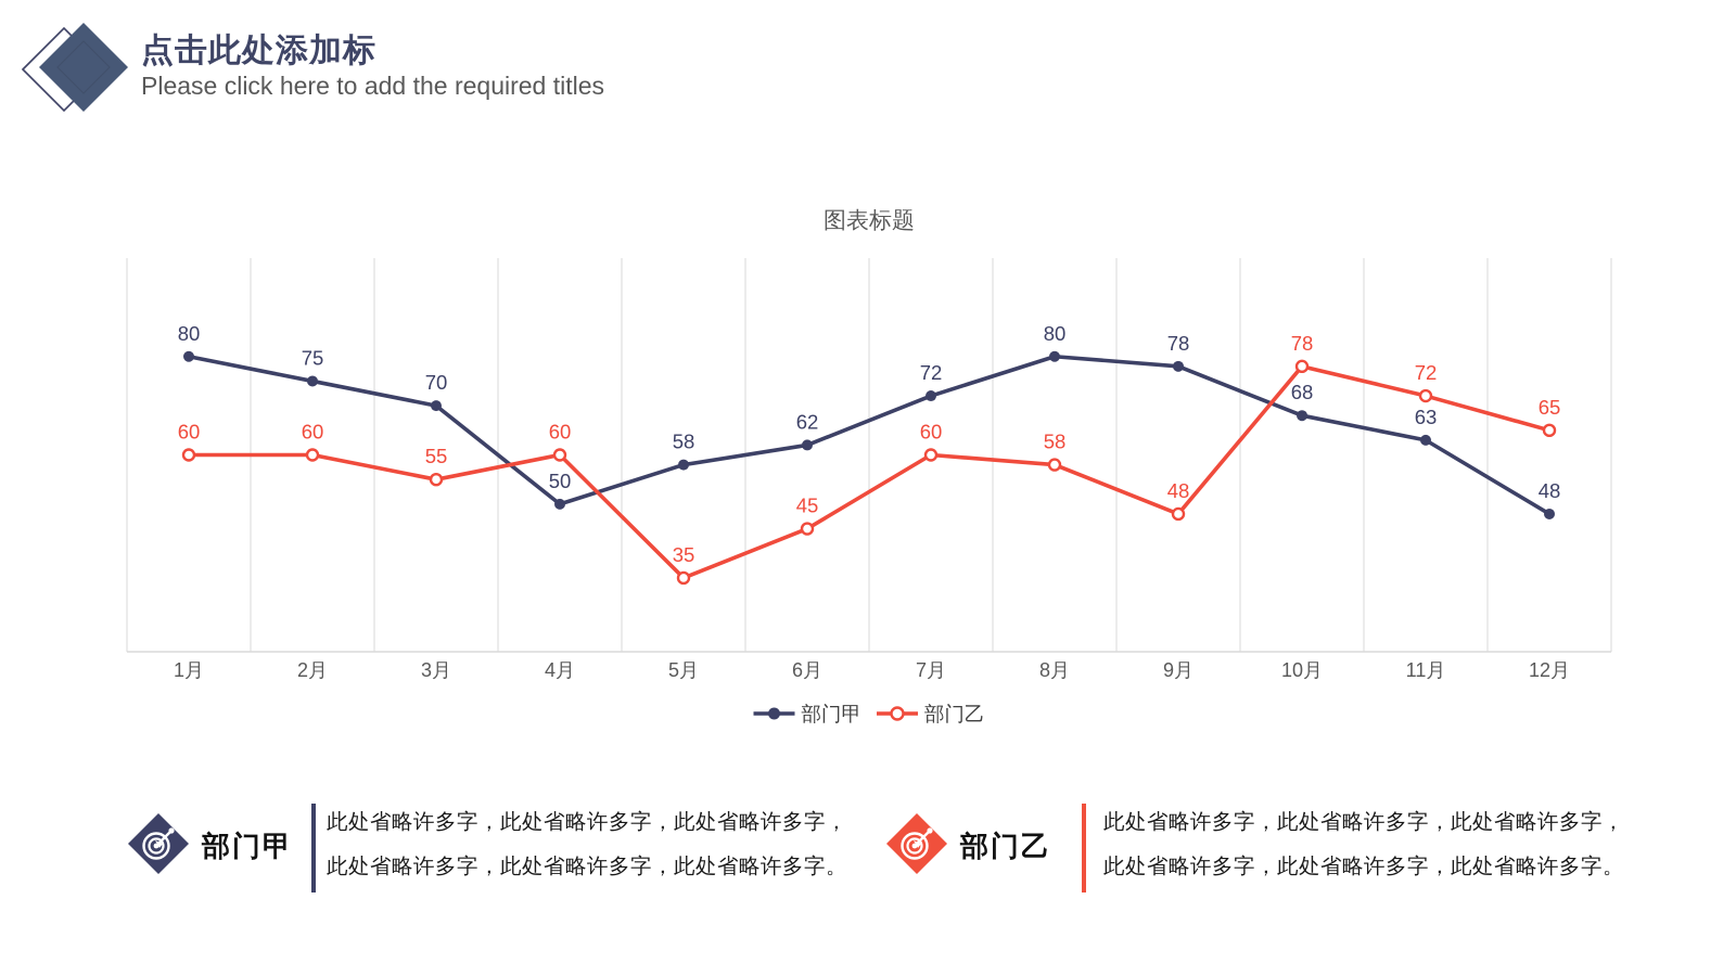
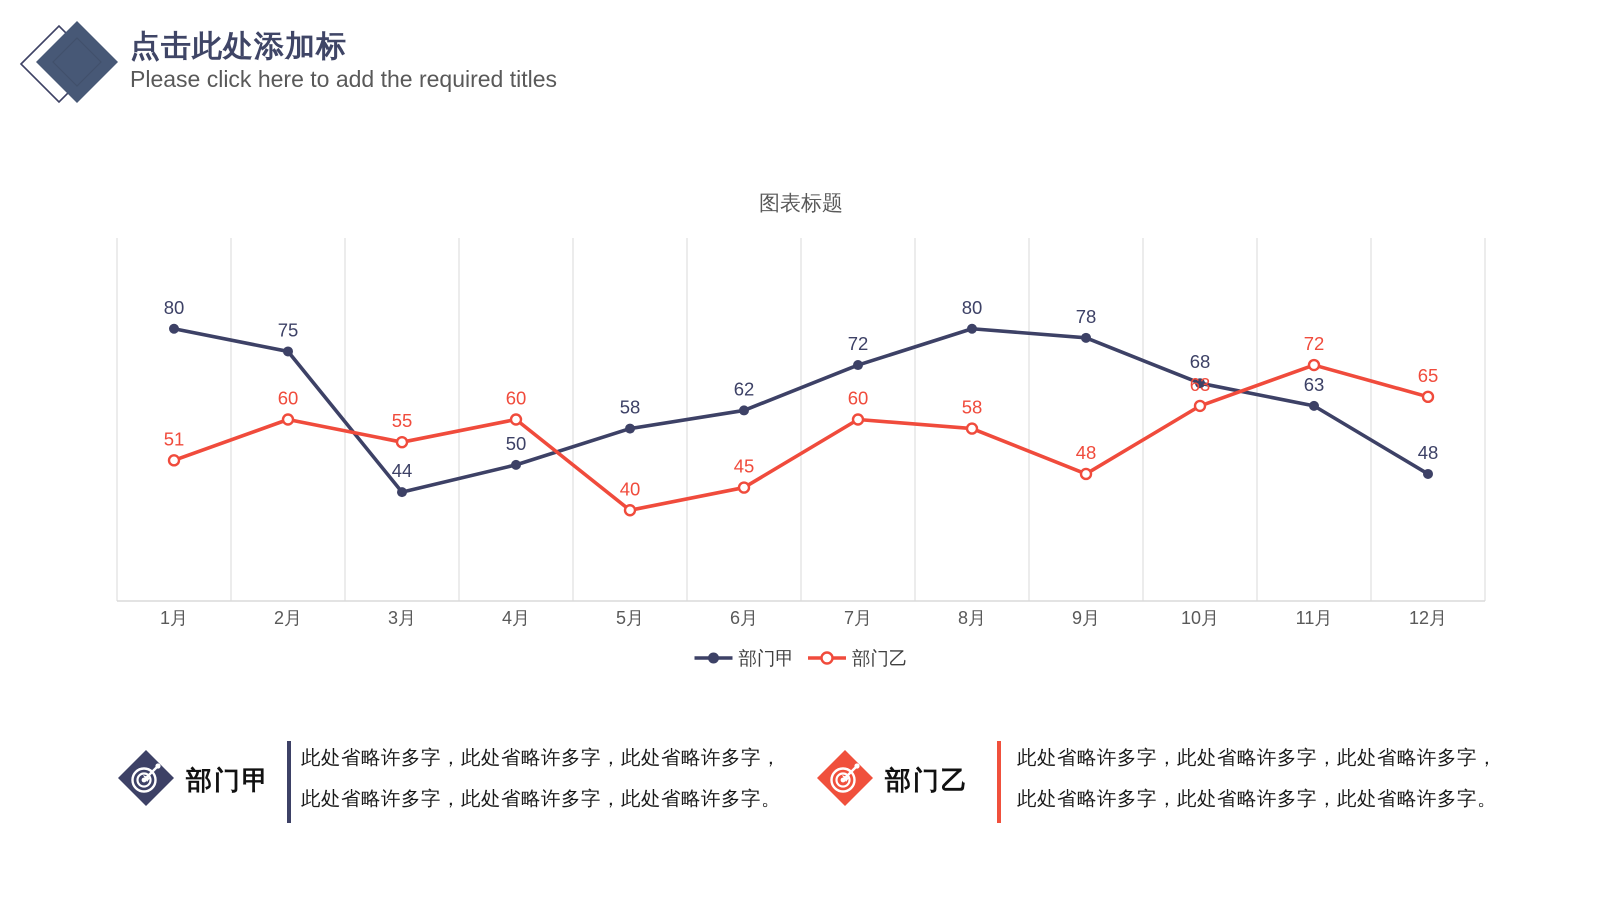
部门乙/1月: 60 -> 51
部门甲/3月: 70 -> 44
部门乙/5月: 35 -> 40
部门乙/10月: 78 -> 63
